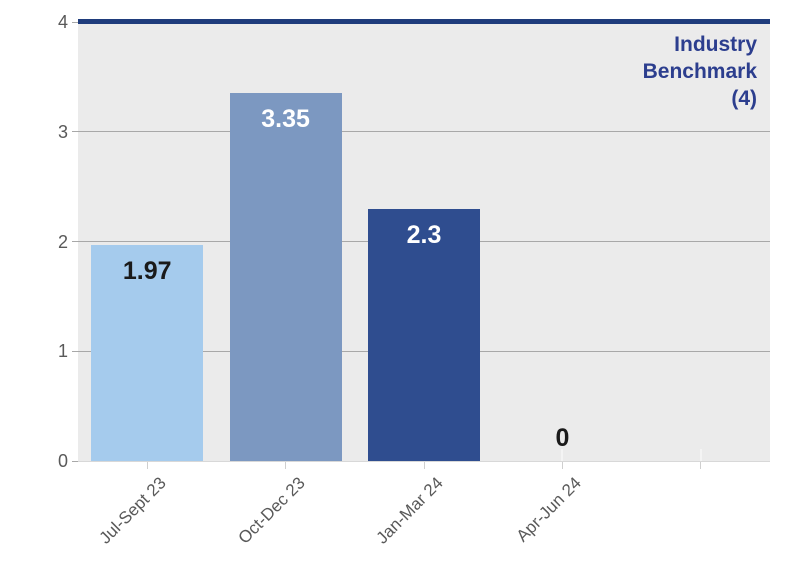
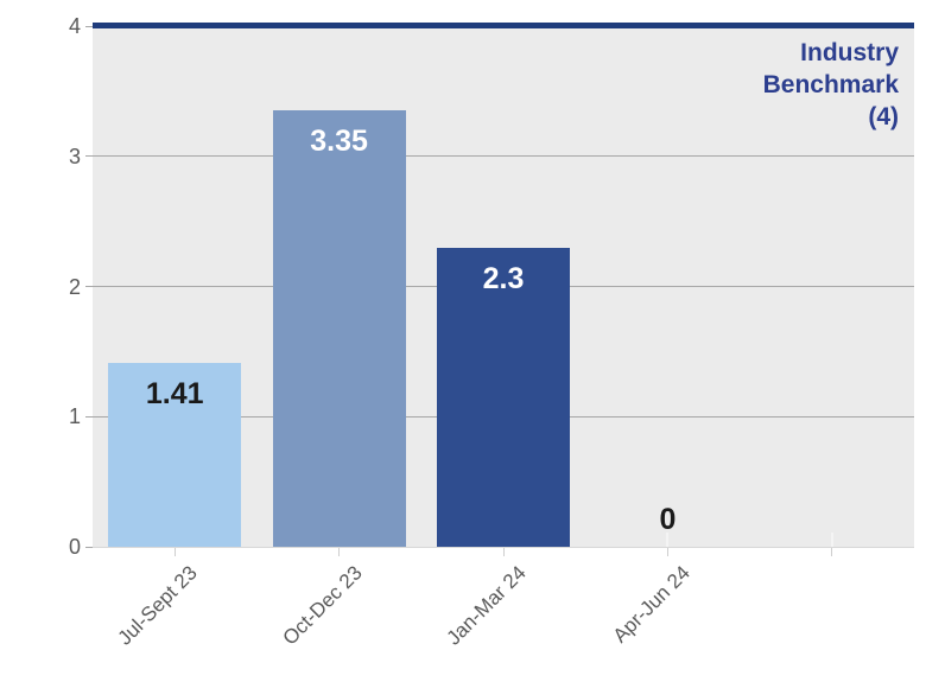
Jul-Sept 23: 1.97 -> 1.41
